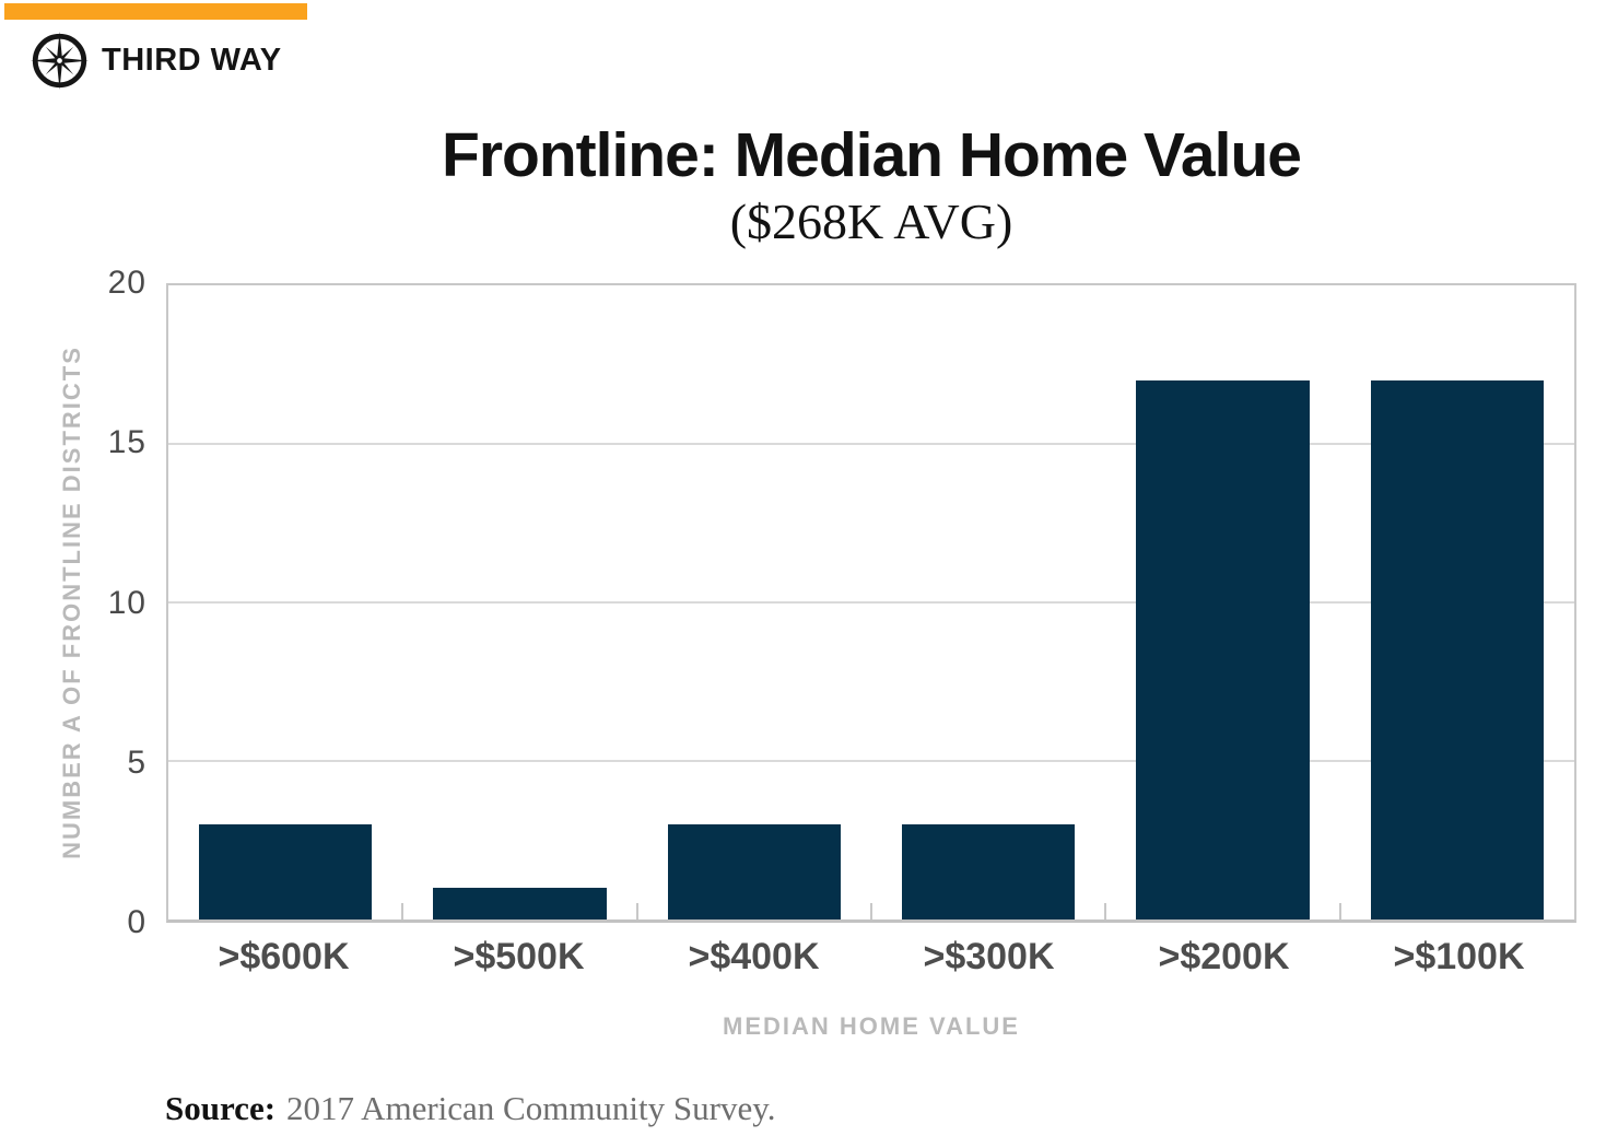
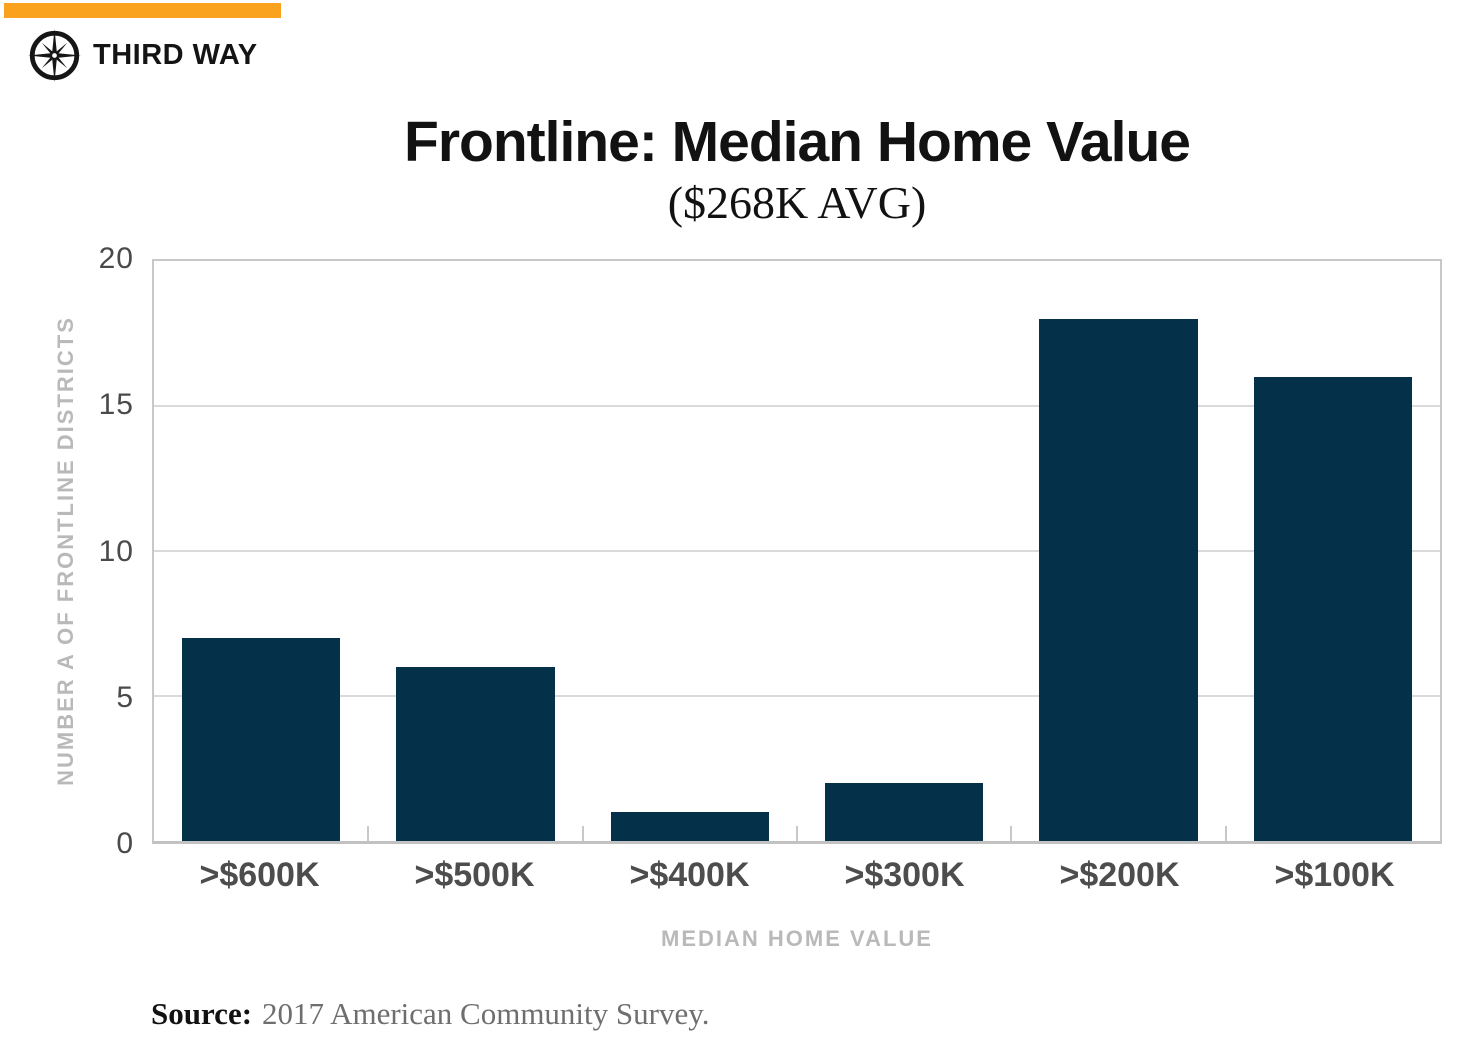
>$600K: 3 -> 7
>$500K: 1 -> 6
>$400K: 3 -> 1
>$300K: 3 -> 2
>$200K: 17 -> 18
>$100K: 17 -> 16
